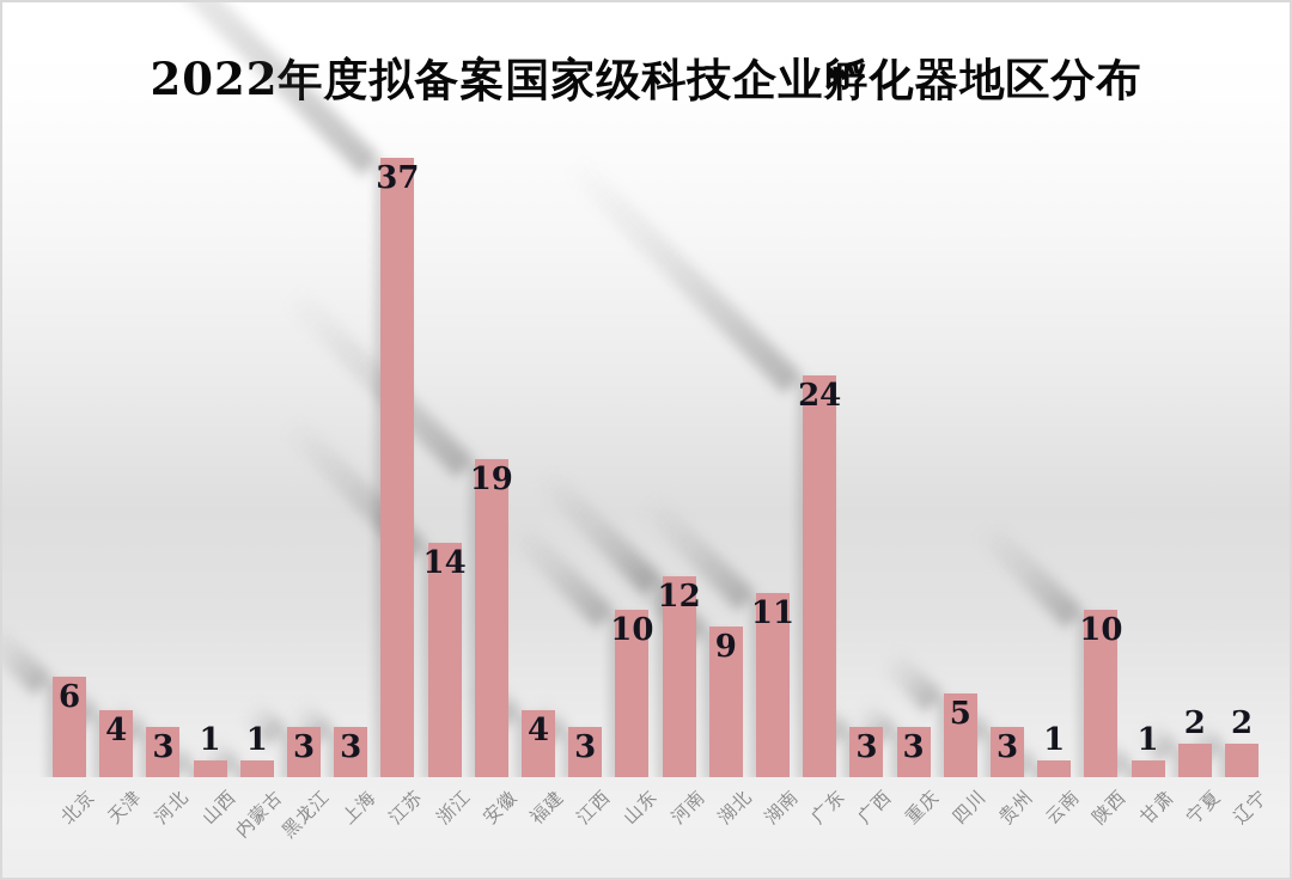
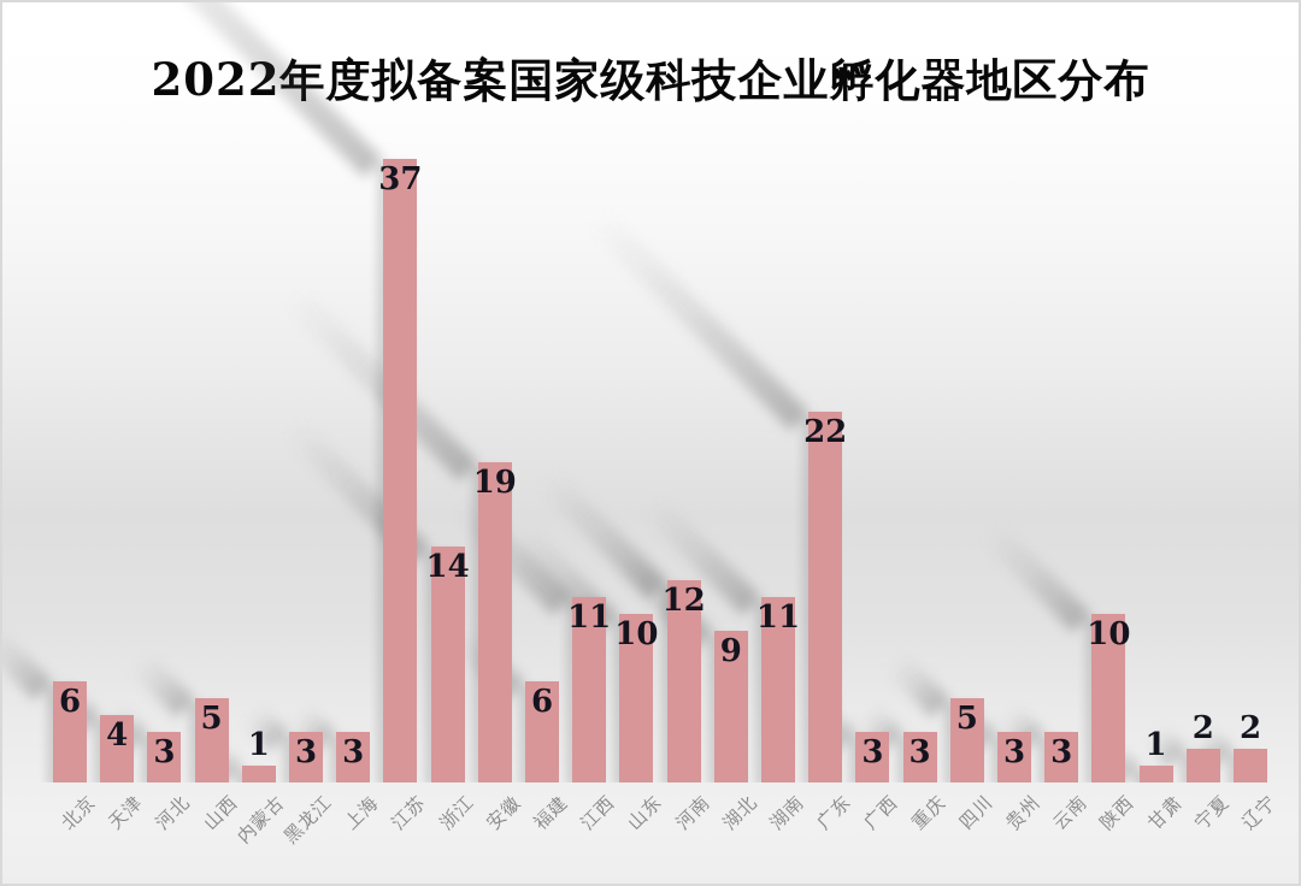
山西: 1 -> 5
福建: 4 -> 6
江西: 3 -> 11
广东: 24 -> 22
云南: 1 -> 3
